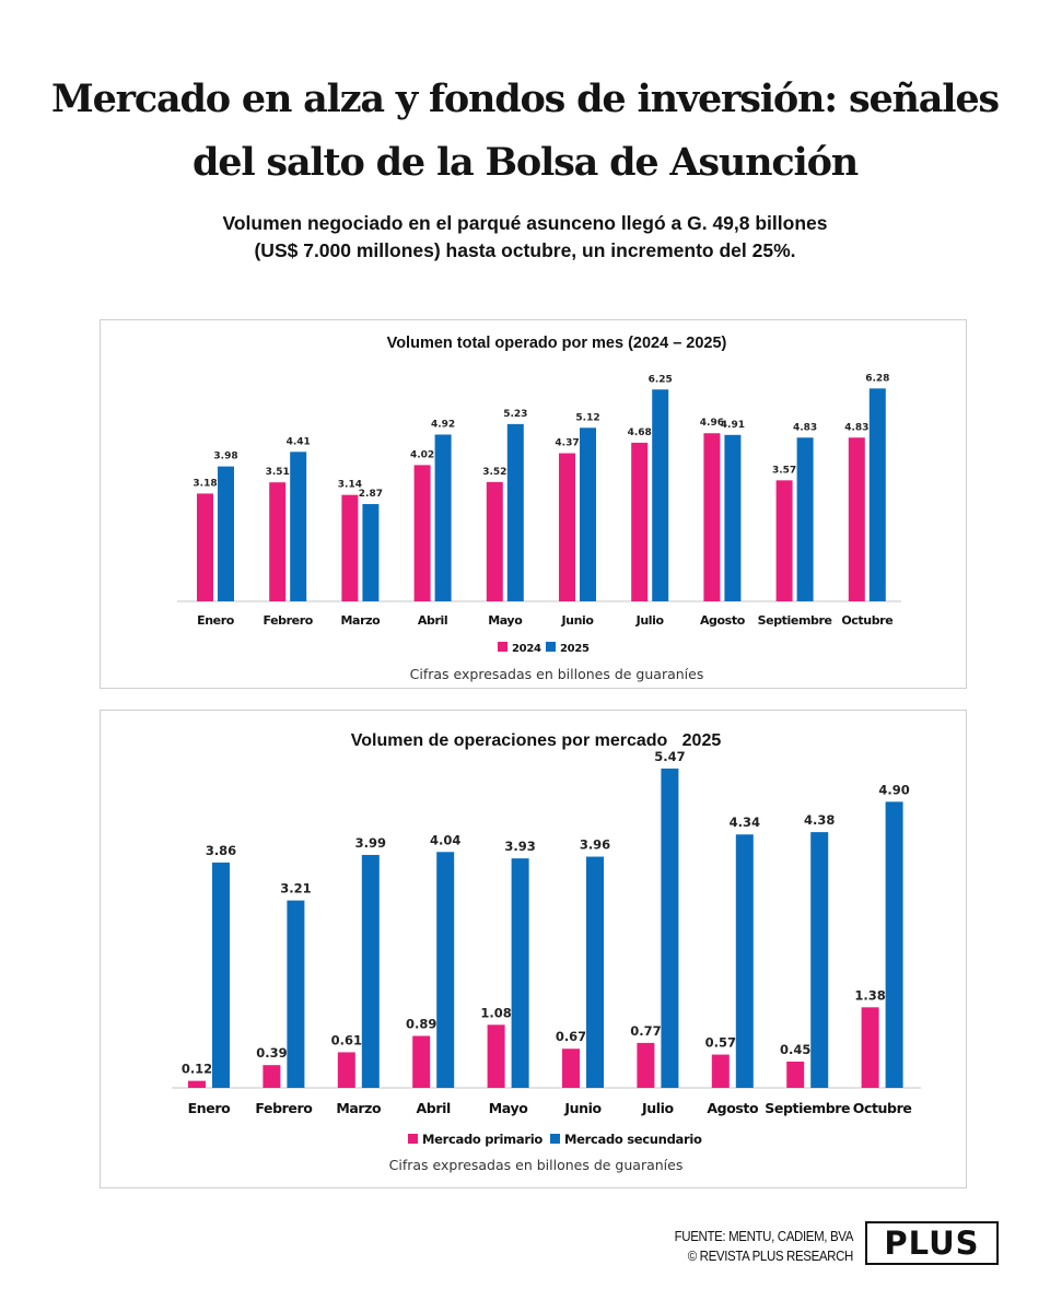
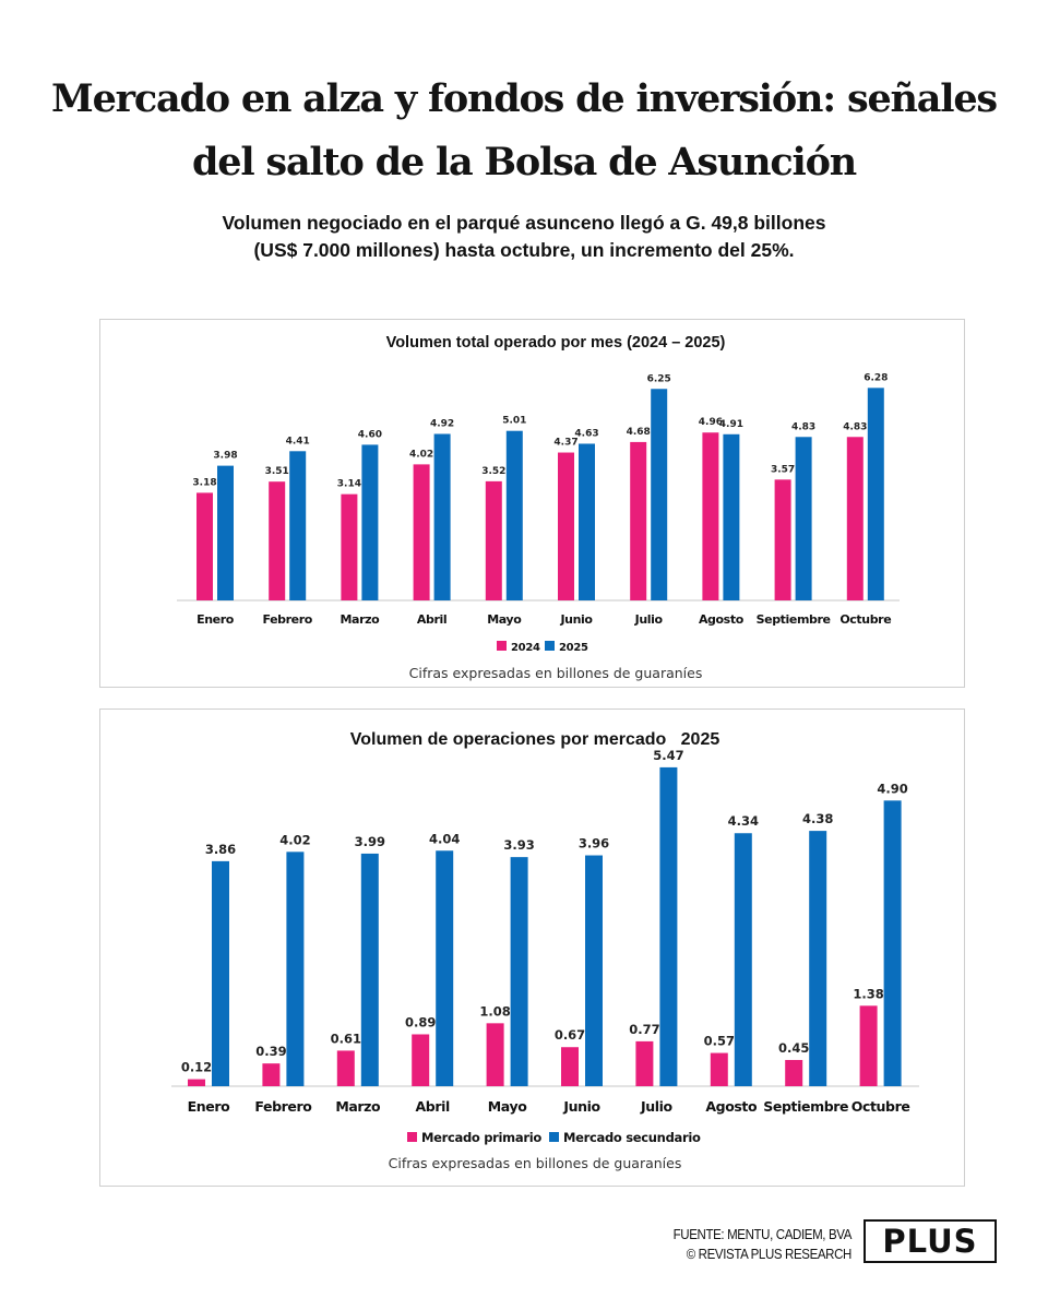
Volumen total operado por mes (2024 – 2025)/2025/Marzo: 2.87 -> 4.60
Volumen total operado por mes (2024 – 2025)/2025/Mayo: 5.23 -> 5.01
Volumen total operado por mes (2024 – 2025)/2025/Junio: 5.12 -> 4.63
Volumen de operaciones por mercado 2025/Mercado secundario/Febrero: 3.21 -> 4.02
